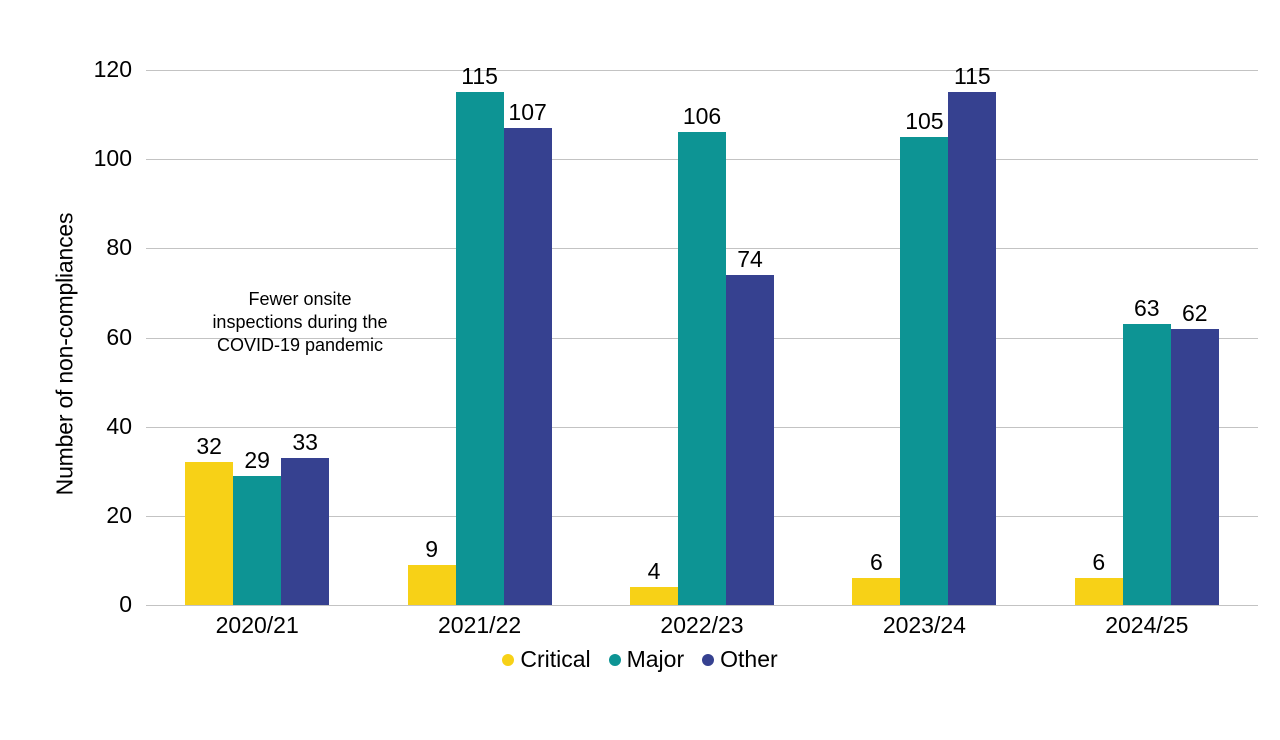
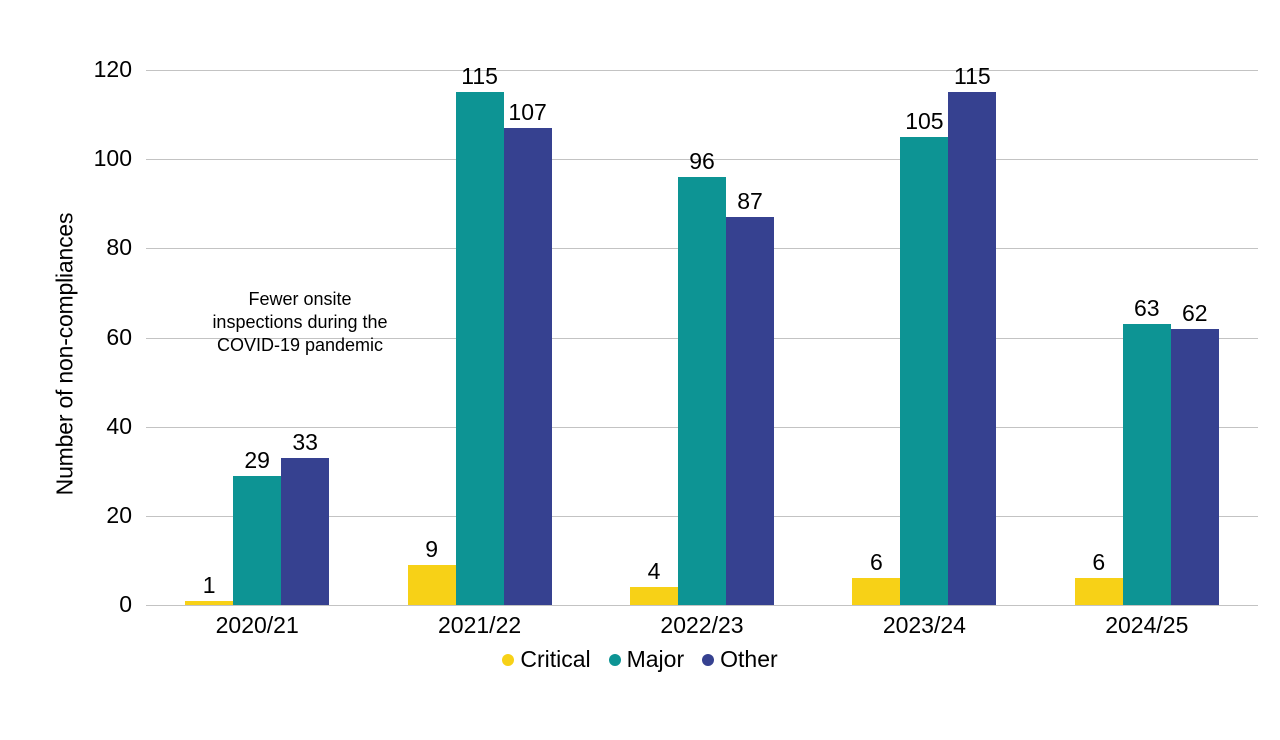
Critical/2020/21: 32 -> 1
Major/2022/23: 106 -> 96
Other/2022/23: 74 -> 87
